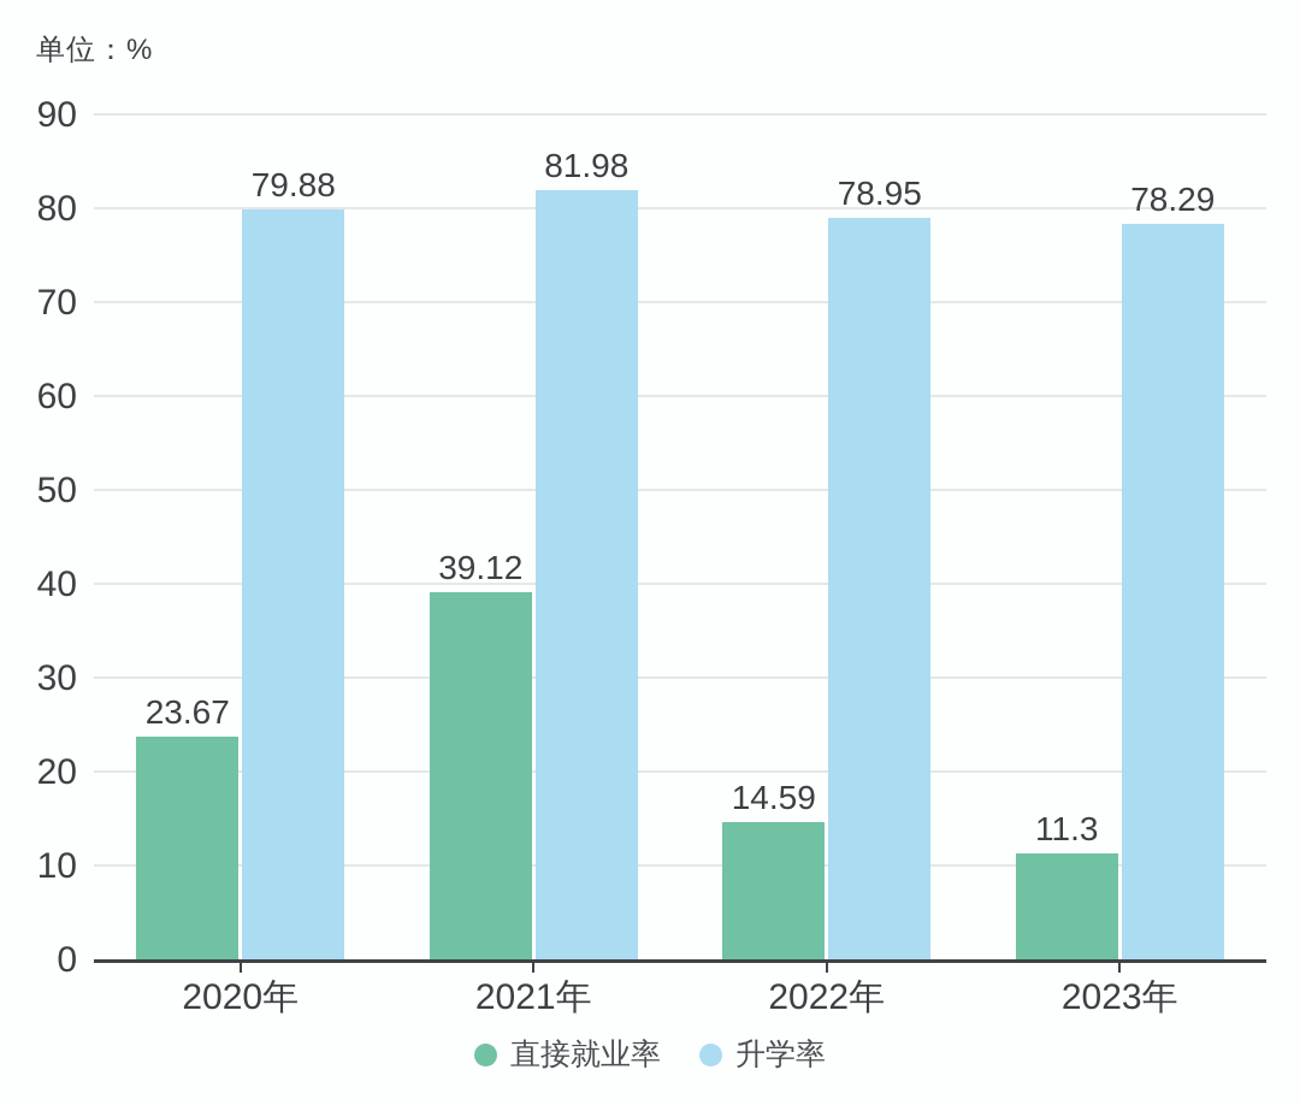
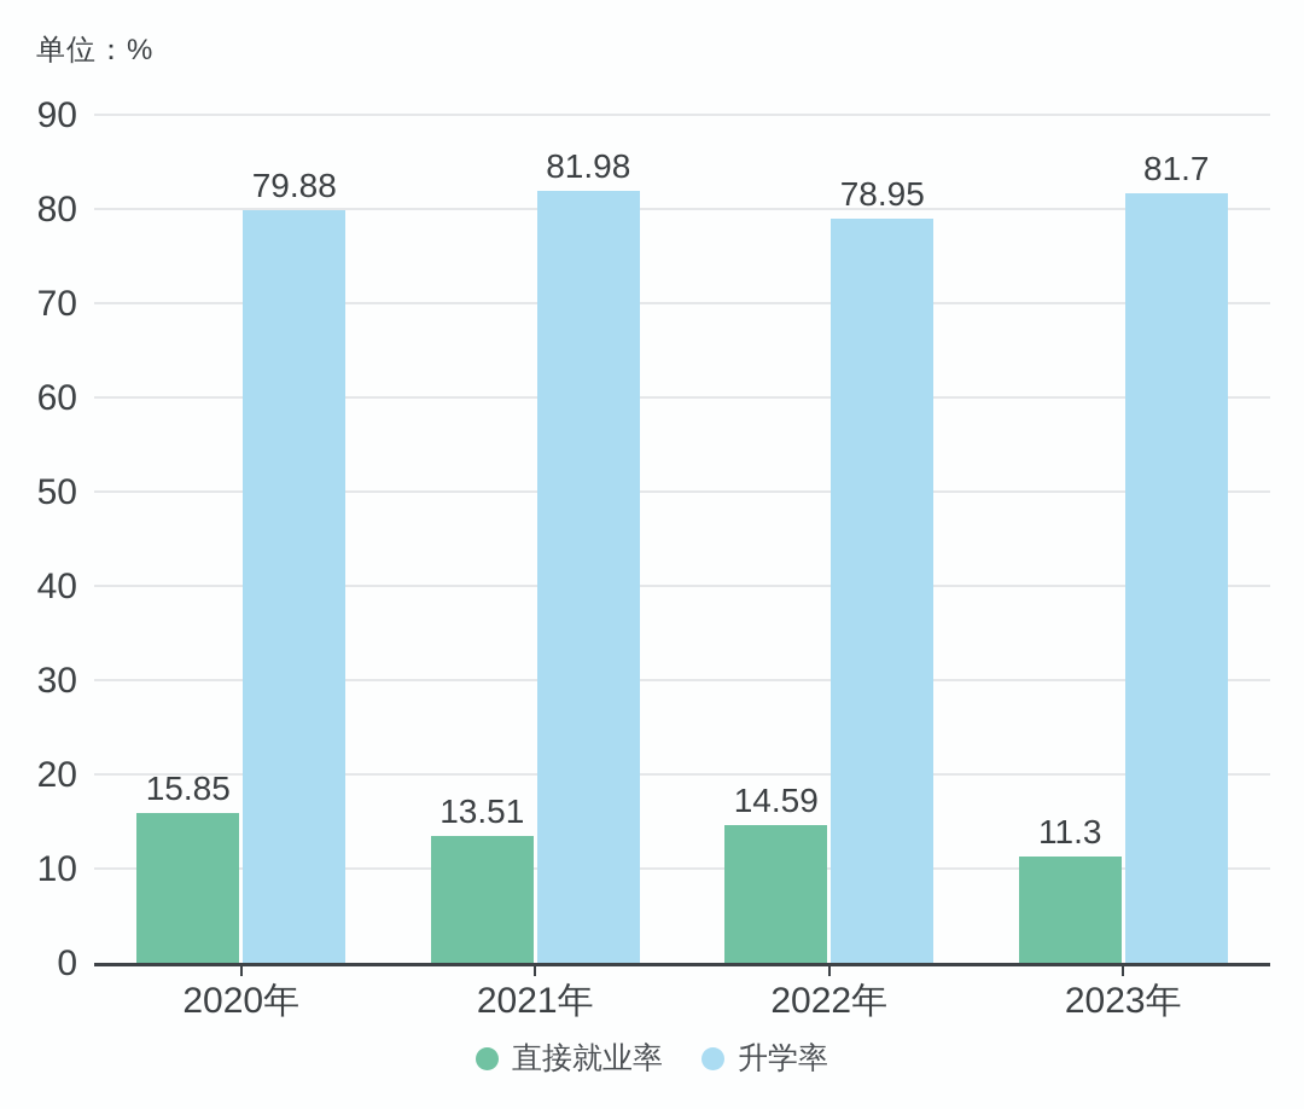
直接就业率/2020年: 23.67 -> 15.85
直接就业率/2021年: 39.12 -> 13.51
升学率/2023年: 78.29 -> 81.7
